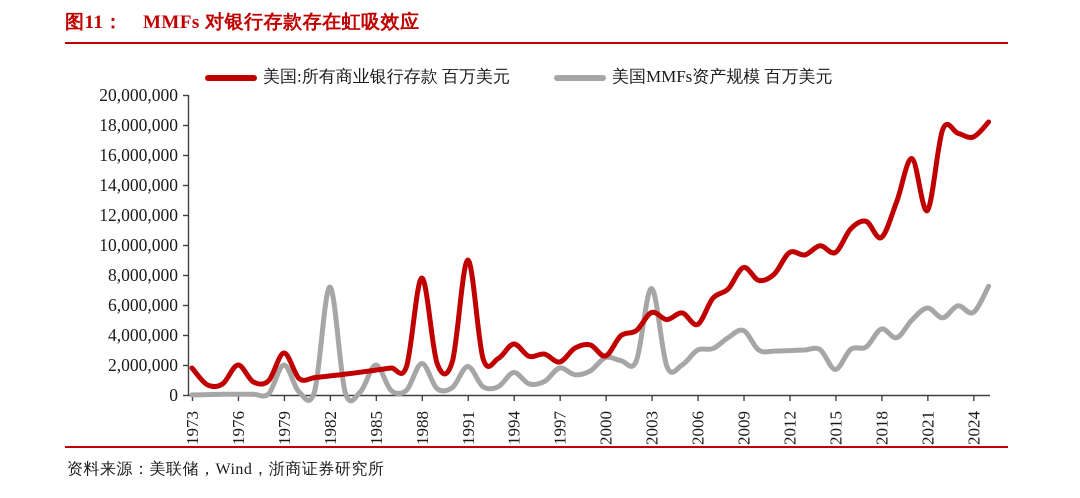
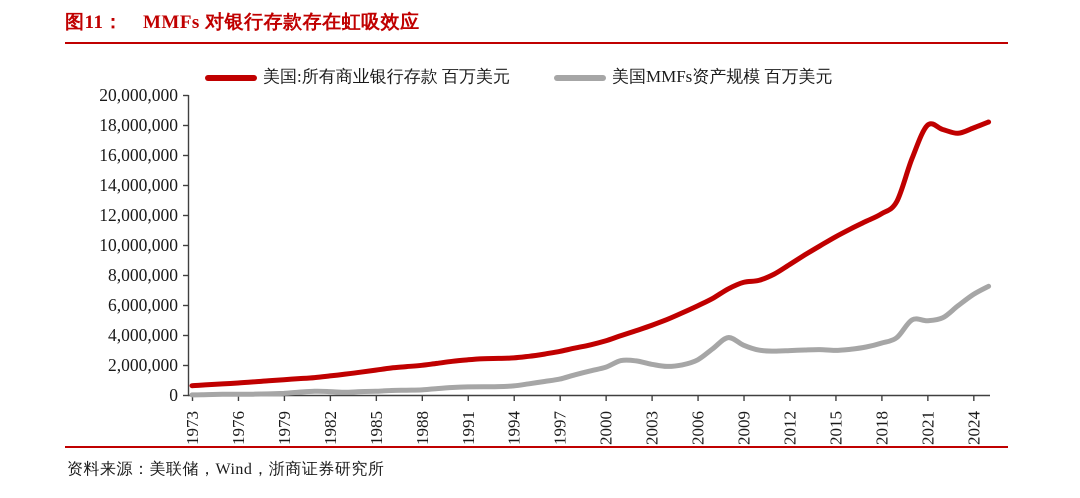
美国:所有商业银行存款 百万美元/1973: 1800000 -> 600000
美国:所有商业银行存款 百万美元/1976: 2000000 -> 800000
美国:所有商业银行存款 百万美元/1979: 2800000 -> 1000000
美国MMFs资产规模 百万美元/1979: 2000000 -> 100000
美国MMFs资产规模 百万美元/1982: 7200000 -> 200000
美国MMFs资产规模 百万美元/1985: 2000000 -> 200000
美国:所有商业银行存款 百万美元/1988: 7800000 -> 2000000
美国MMFs资产规模 百万美元/1988: 2100000 -> 300000
美国:所有商业银行存款 百万美元/1991: 9000000 -> 2400000
美国MMFs资产规模 百万美元/1991: 1900000 -> 500000
美国:所有商业银行存款 百万美元/1994: 3400000 -> 2500000
美国MMFs资产规模 百万美元/1994: 1500000 -> 600000
美国:所有商业银行存款 百万美元/1997: 2200000 -> 2900000
美国MMFs资产规模 百万美元/1997: 1800000 -> 1100000
美国:所有商业银行存款 百万美元/2000: 2600000 -> 3600000
美国MMFs资产规模 百万美元/2000: 2500000 -> 1800000
美国:所有商业银行存款 百万美元/2003: 5500000 -> 4600000
美国MMFs资产规模 百万美元/2003: 7100000 -> 2000000
美国:所有商业银行存款 百万美元/2006: 4700000 -> 5900000
美国MMFs资产规模 百万美元/2006: 3000000 -> 2300000
美国:所有商业银行存款 百万美元/2009: 8500000 -> 7500000
美国MMFs资产规模 百万美元/2009: 4300000 -> 3300000
美国:所有商业银行存款 百万美元/2012: 9500000 -> 8700000
美国:所有商业银行存款 百万美元/2015: 9500000 -> 10500000
美国MMFs资产规模 百万美元/2015: 1700000 -> 3000000
美国:所有商业银行存款 百万美元/2018: 10500000 -> 12100000
美国MMFs资产规模 百万美元/2018: 4400000 -> 3500000
美国:所有商业银行存款 百万美元/2021: 12300000 -> 18000000
美国MMFs资产规模 百万美元/2021: 5800000 -> 5000000
美国:所有商业银行存款 百万美元/2024: 17200000 -> 17800000
美国MMFs资产规模 百万美元/2024: 5500000 -> 6700000
